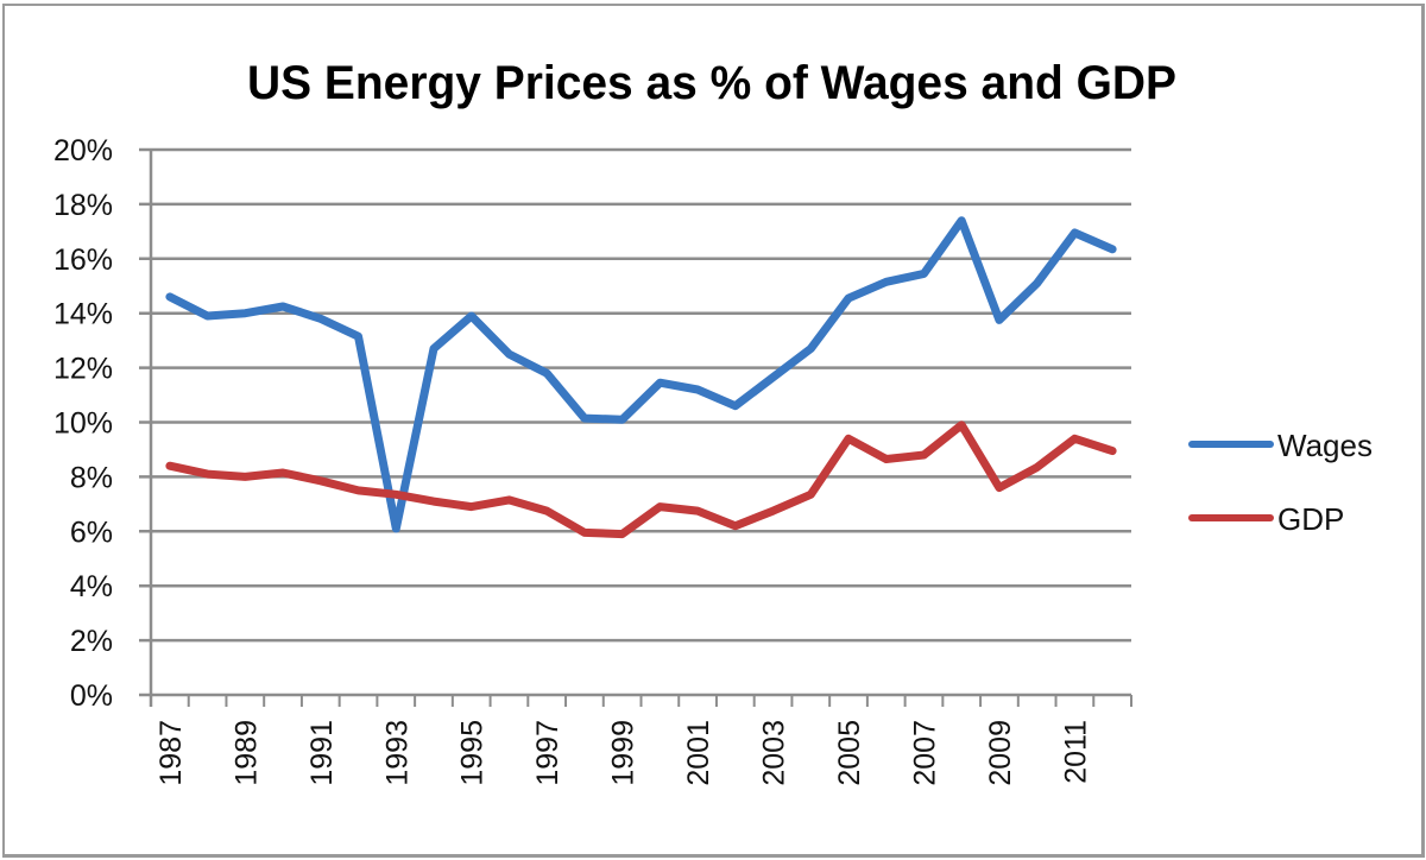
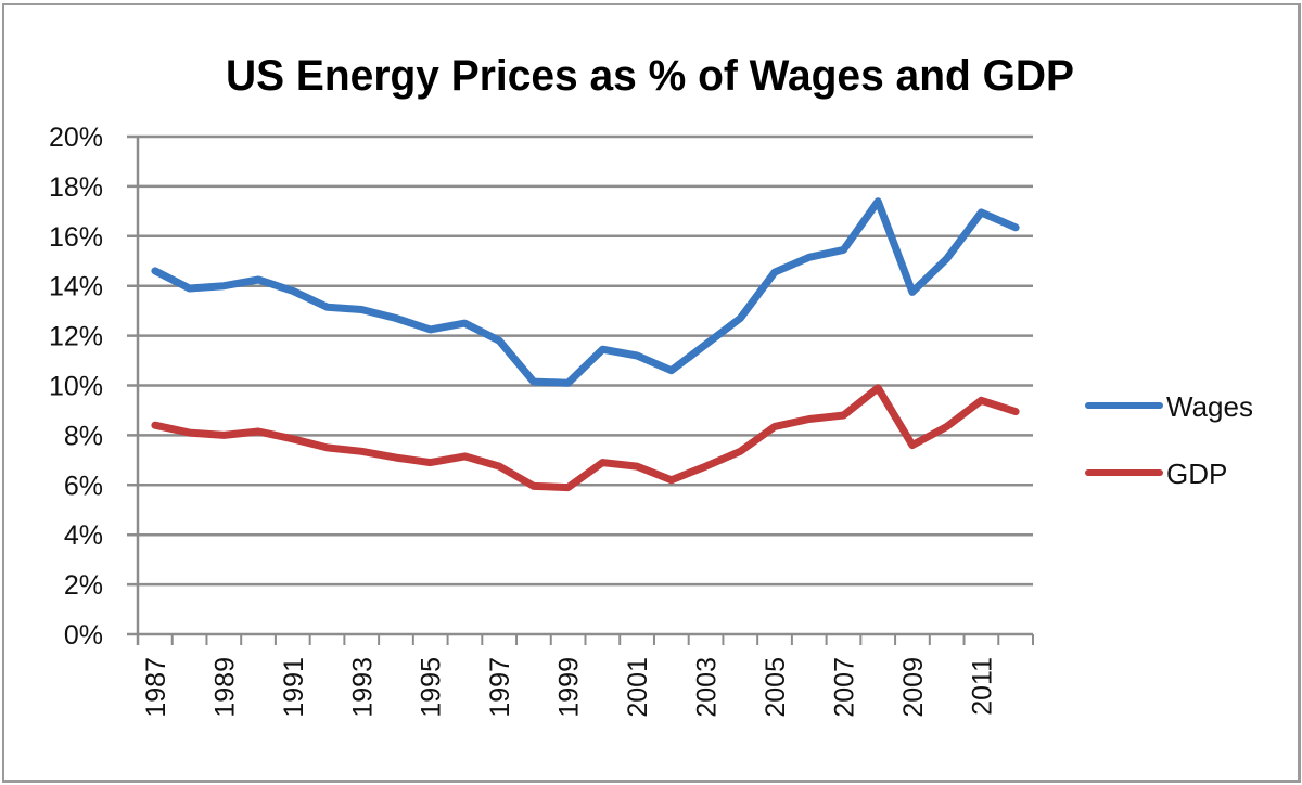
Wages/1993: 6.1% -> 13.1%
Wages/1995: 13.9% -> 12.2%
GDP/2005: 9.4% -> 8.3%
